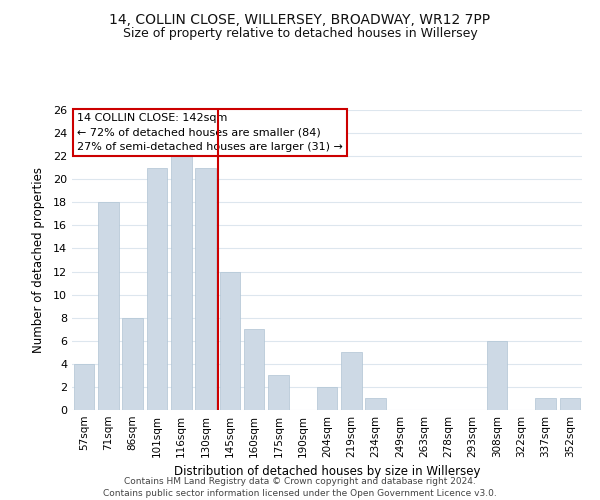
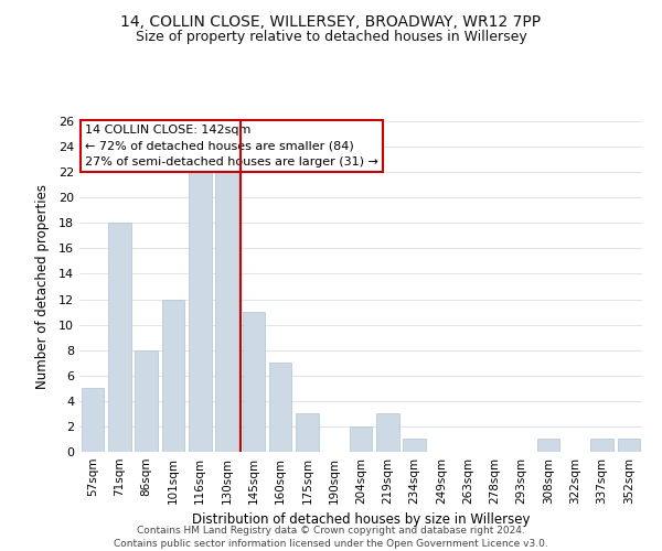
57sqm: 4 -> 5
101sqm: 21 -> 12
130sqm: 21 -> 22
145sqm: 12 -> 11
219sqm: 5 -> 3
308sqm: 6 -> 1
